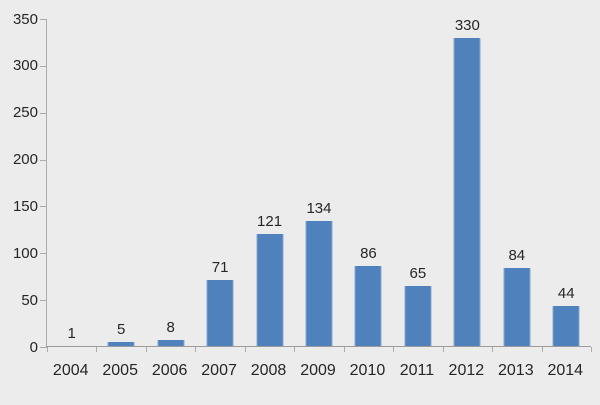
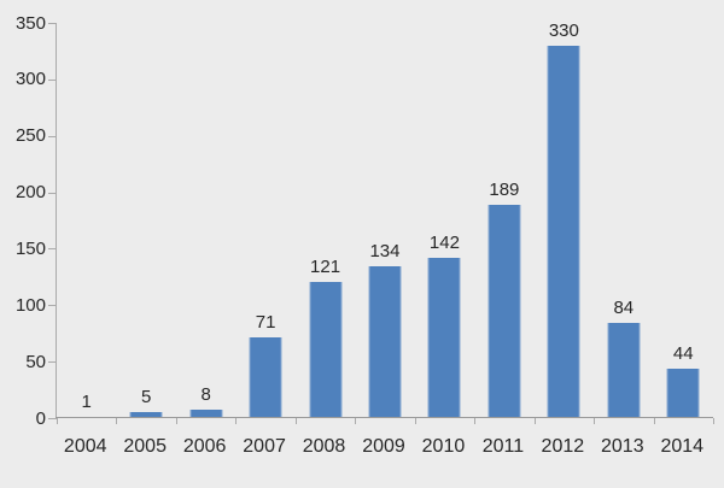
2010: 86 -> 142
2011: 65 -> 189
